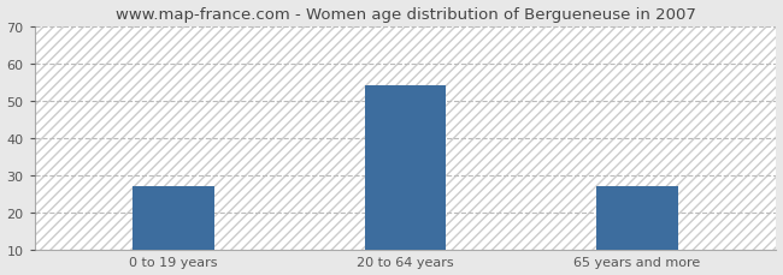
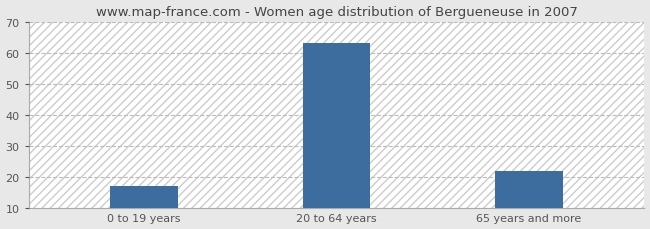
0 to 19 years: 27 -> 17
20 to 64 years: 54 -> 63
65 years and more: 27 -> 22
